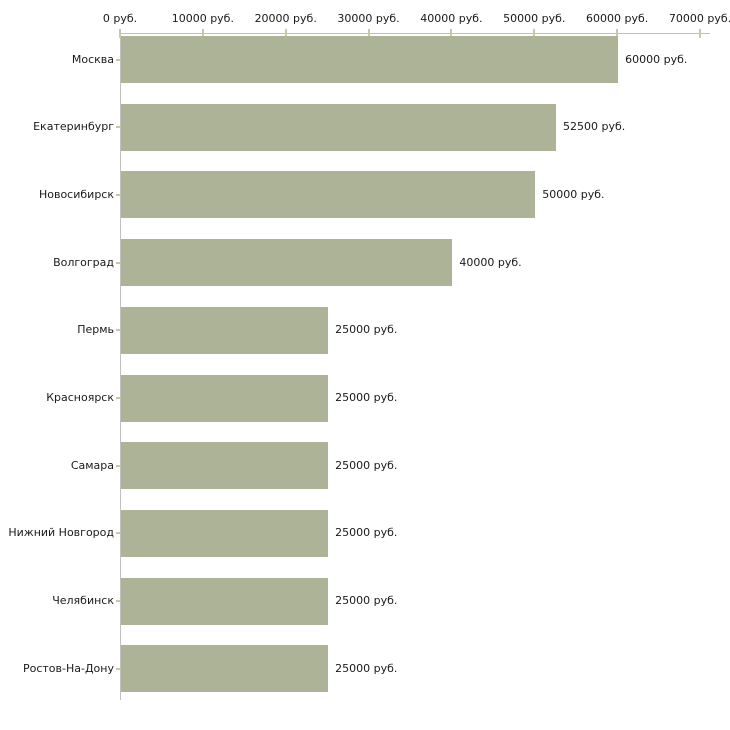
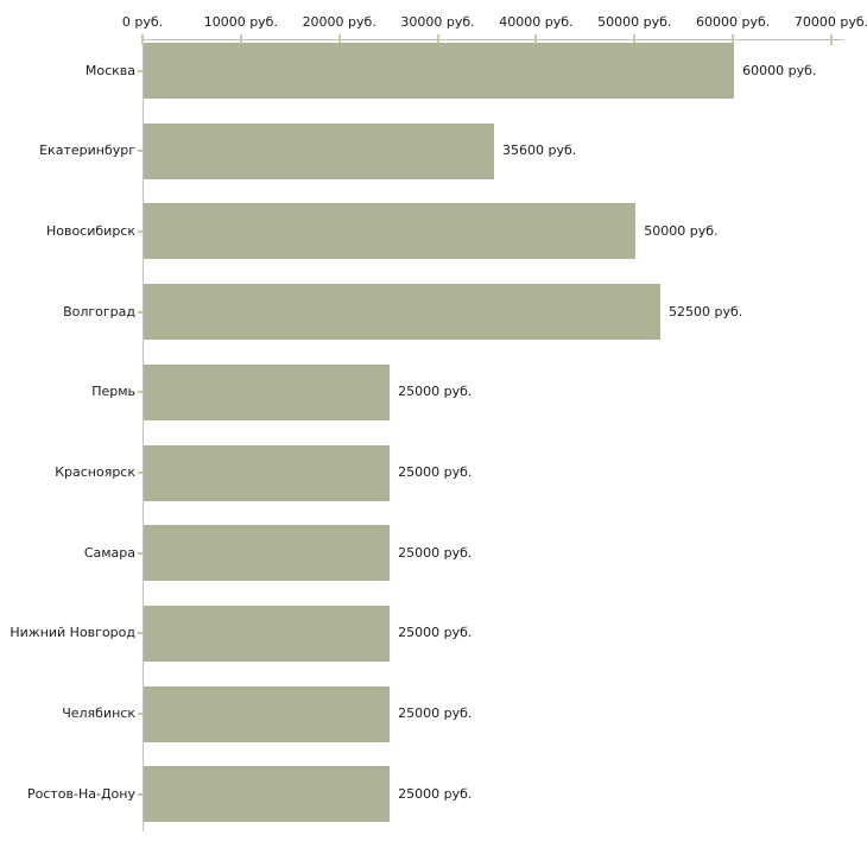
Екатеринбург: 52500 -> 35600
Волгоград: 40000 -> 52500
